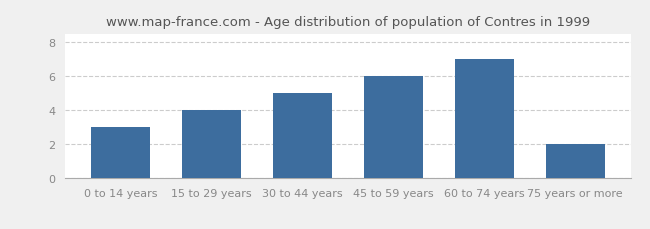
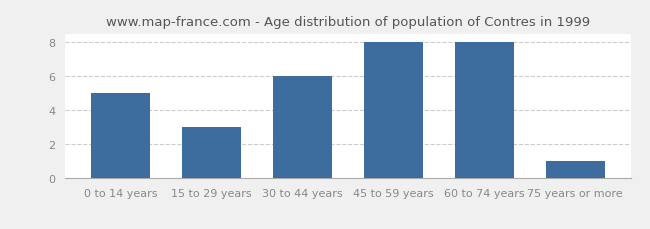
0 to 14 years: 3 -> 5
15 to 29 years: 4 -> 3
30 to 44 years: 5 -> 6
45 to 59 years: 6 -> 8
60 to 74 years: 7 -> 8
75 years or more: 2 -> 1
